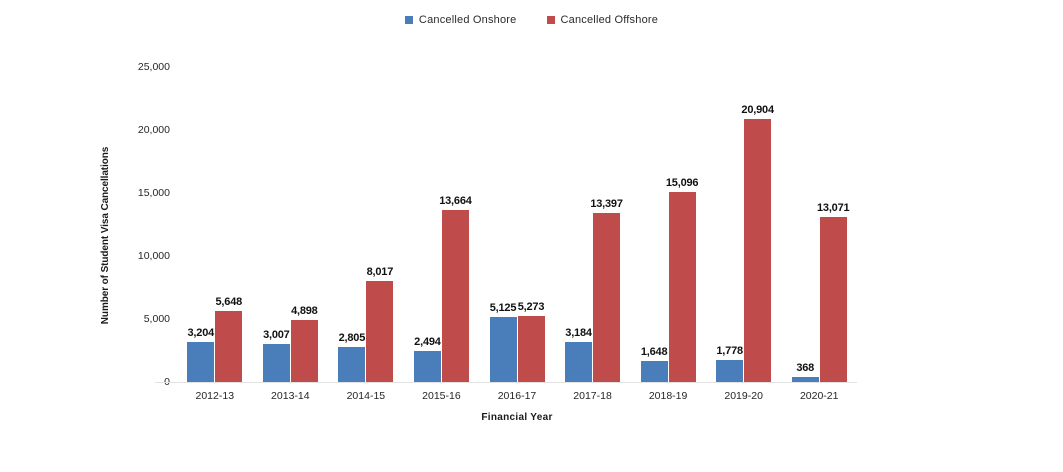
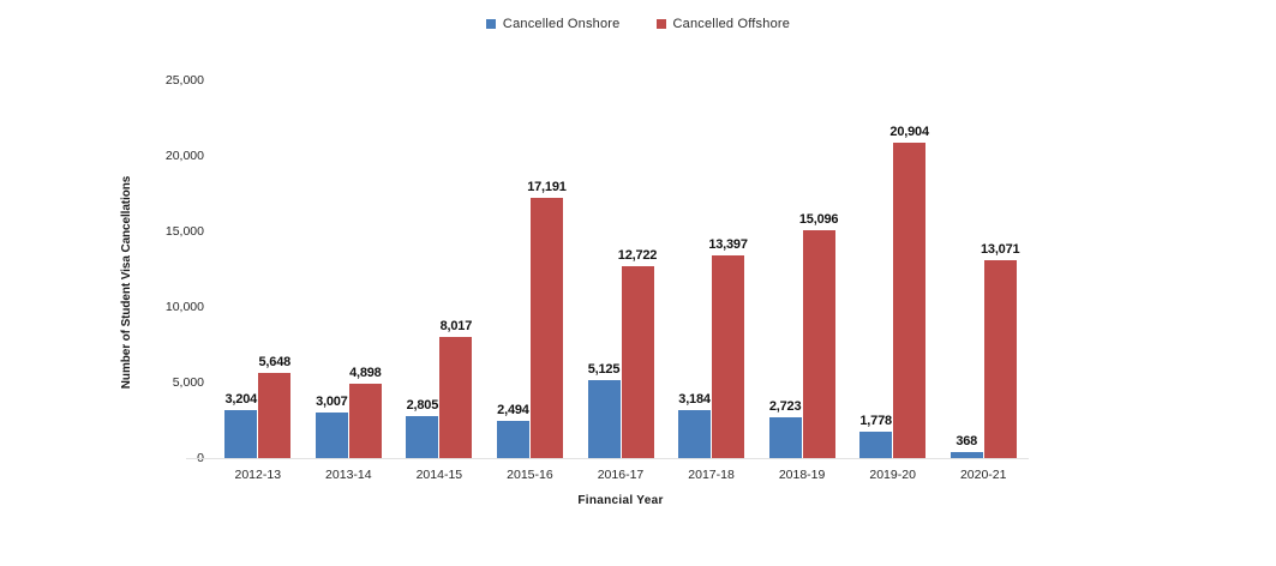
Cancelled Offshore/2015-16: 13,664 -> 17,191
Cancelled Offshore/2016-17: 5,273 -> 12,722
Cancelled Onshore/2018-19: 1,648 -> 2,723
